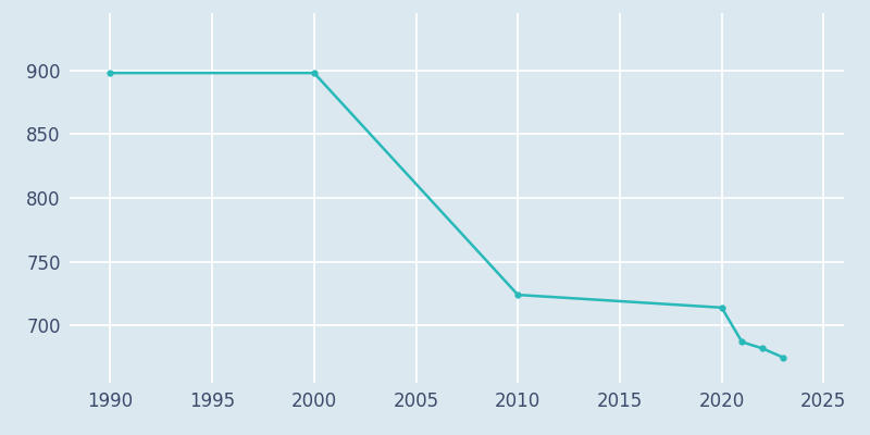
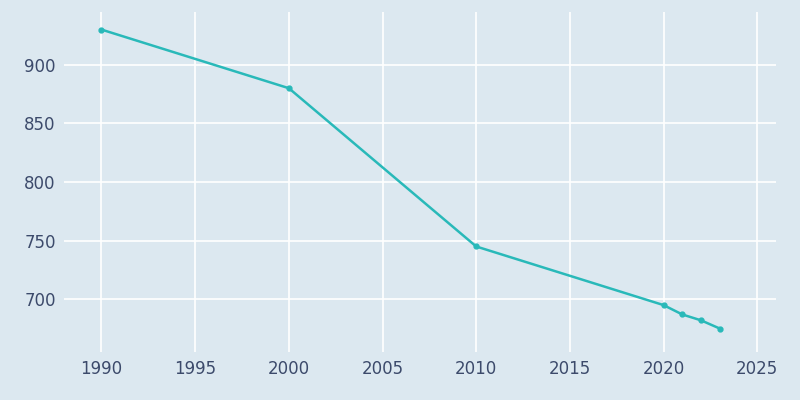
1990: 898 -> 930
2000: 898 -> 880
2010: 724 -> 745
2020: 714 -> 695
